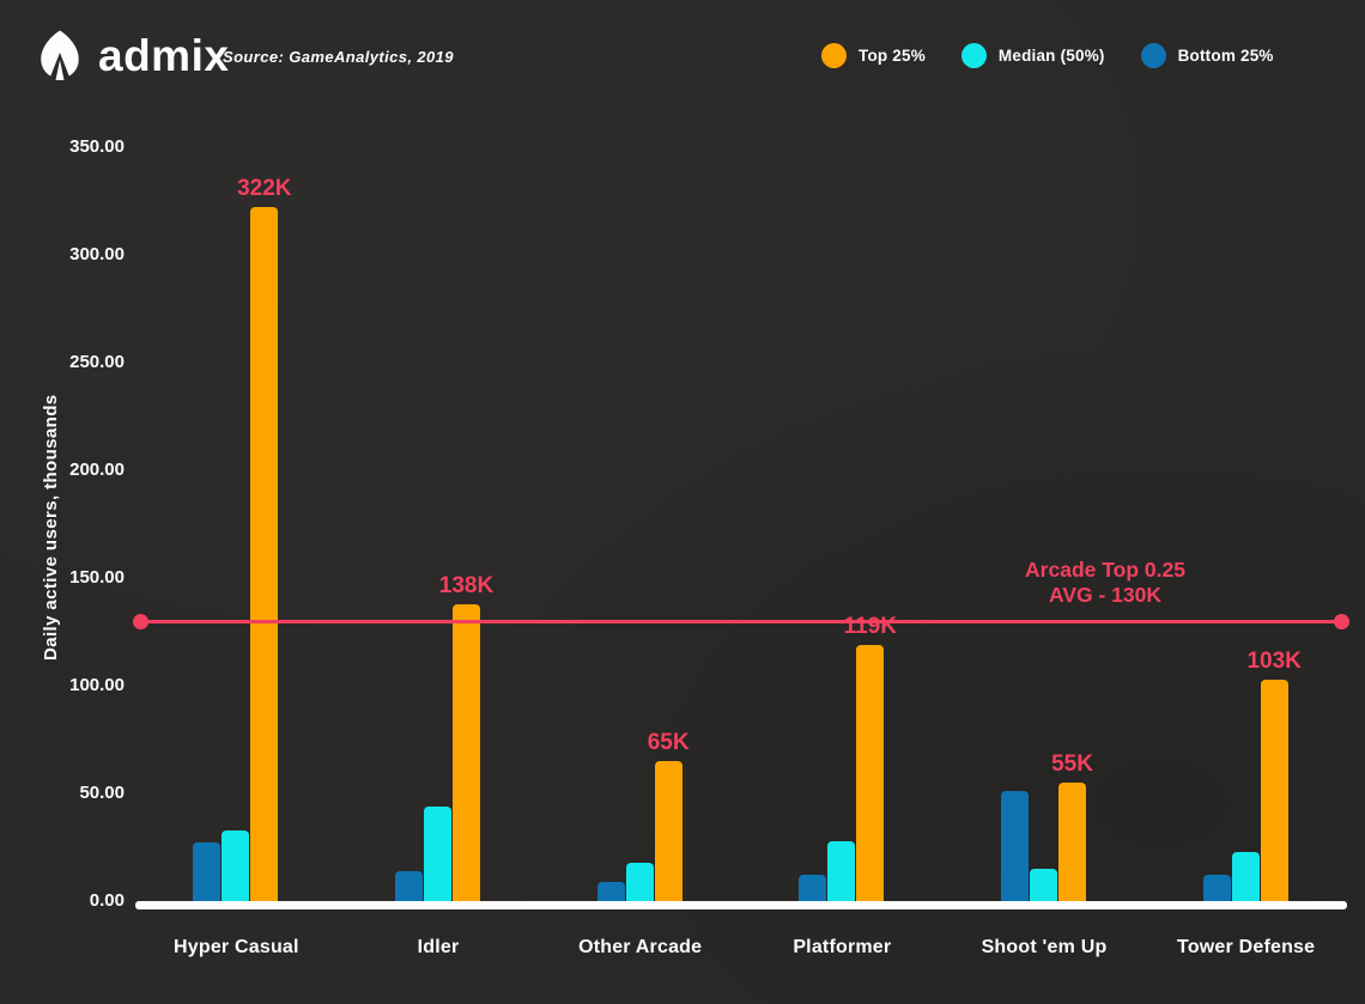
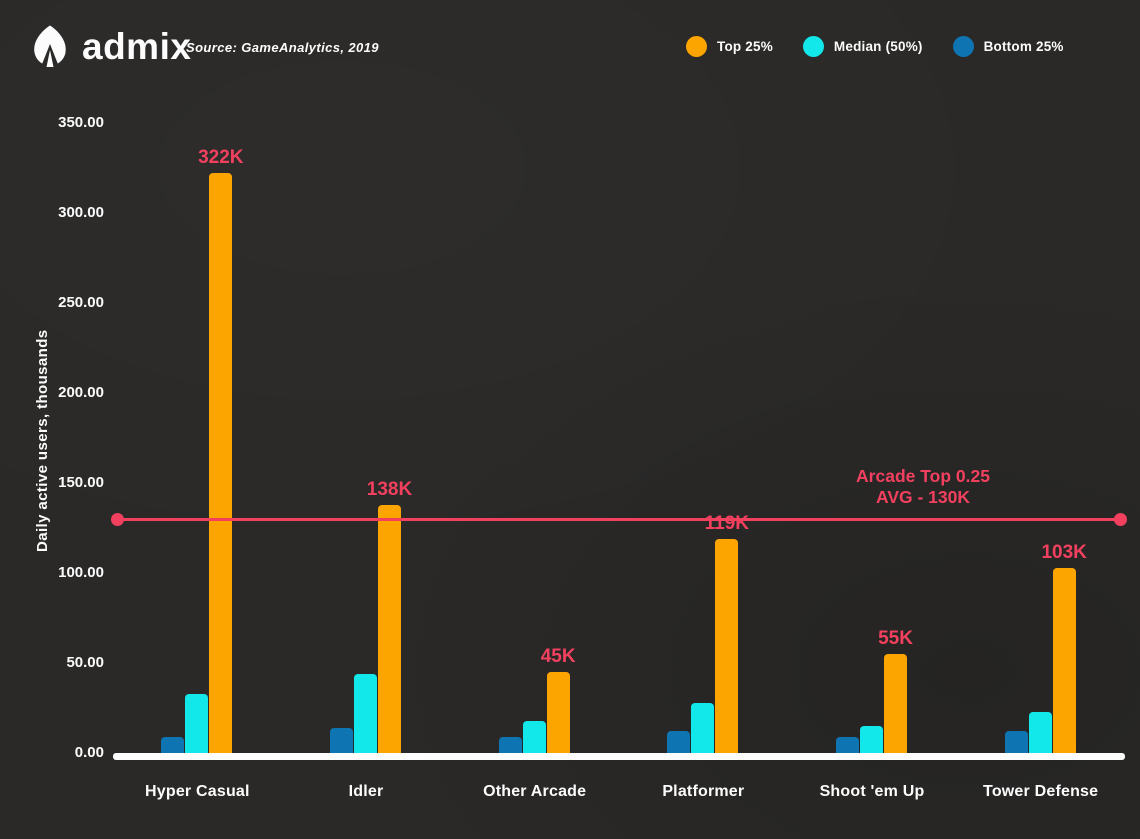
Bottom 25%/Hyper Casual: 27 -> 9
Top 25%/Other Arcade: 65K -> 45K
Bottom 25%/Shoot 'em Up: 51 -> 9
